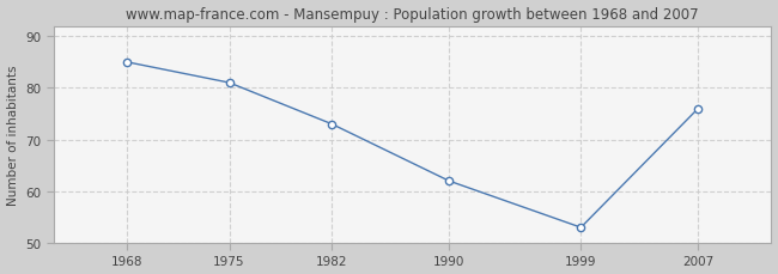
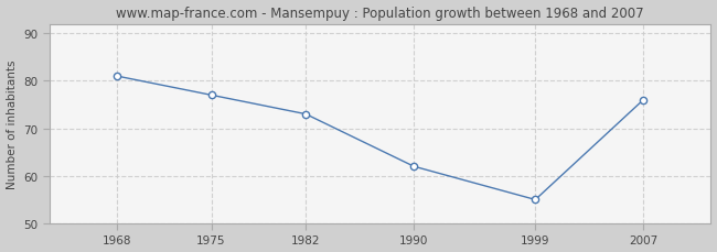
1968: 85 -> 81
1975: 81 -> 77
1999: 53 -> 55
